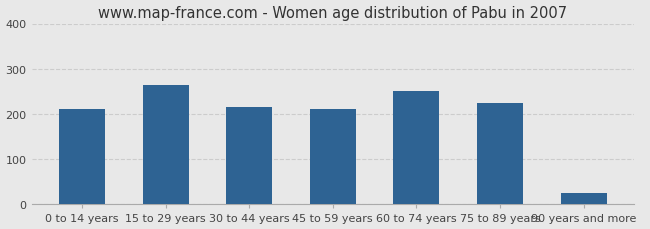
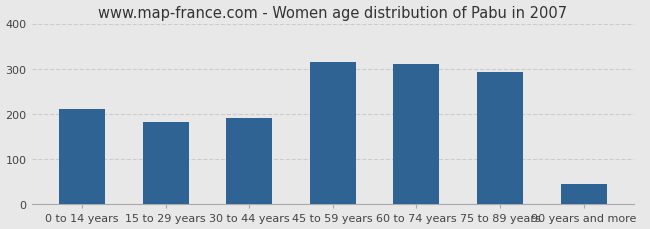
15 to 29 years: 265 -> 182
30 to 44 years: 215 -> 192
45 to 59 years: 210 -> 315
60 to 74 years: 250 -> 311
75 to 89 years: 225 -> 293
90 years and more: 25 -> 46
